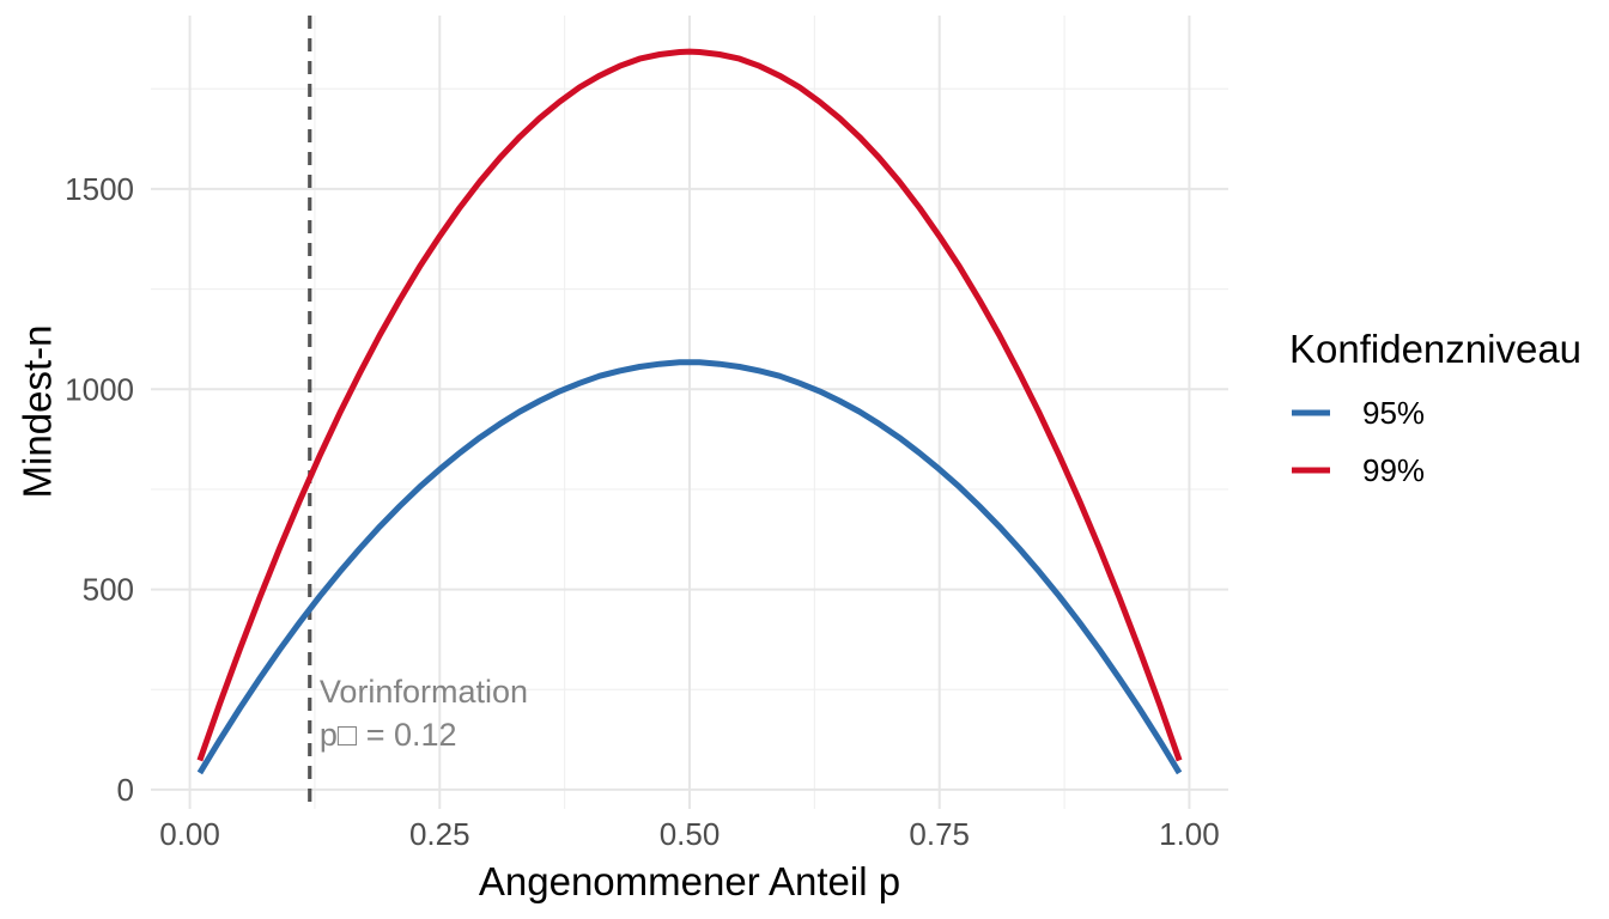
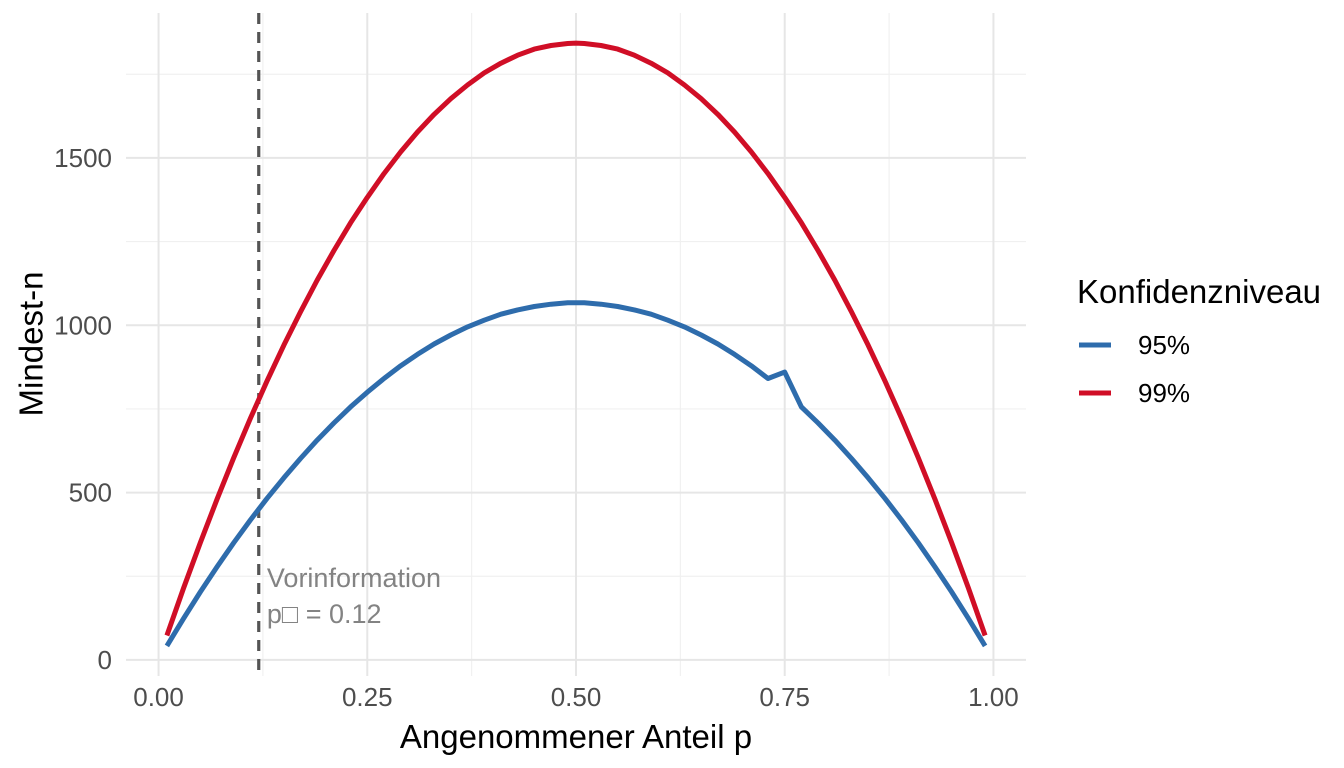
95%/0.75: 800 -> 860
